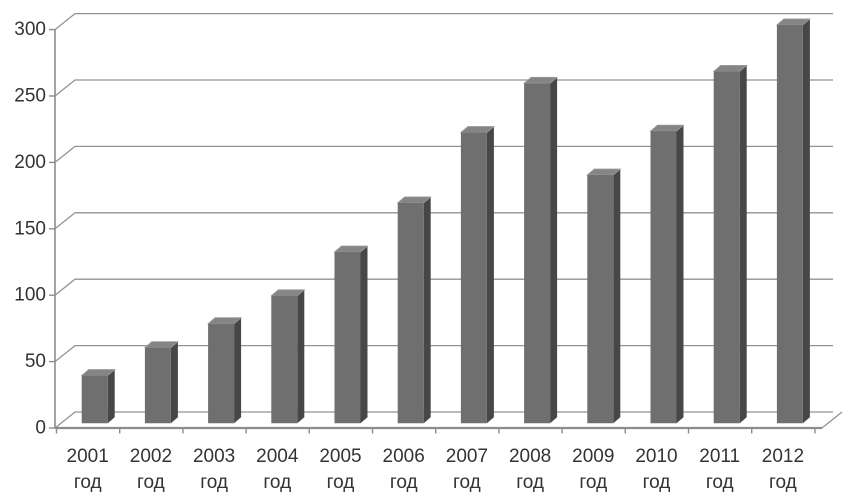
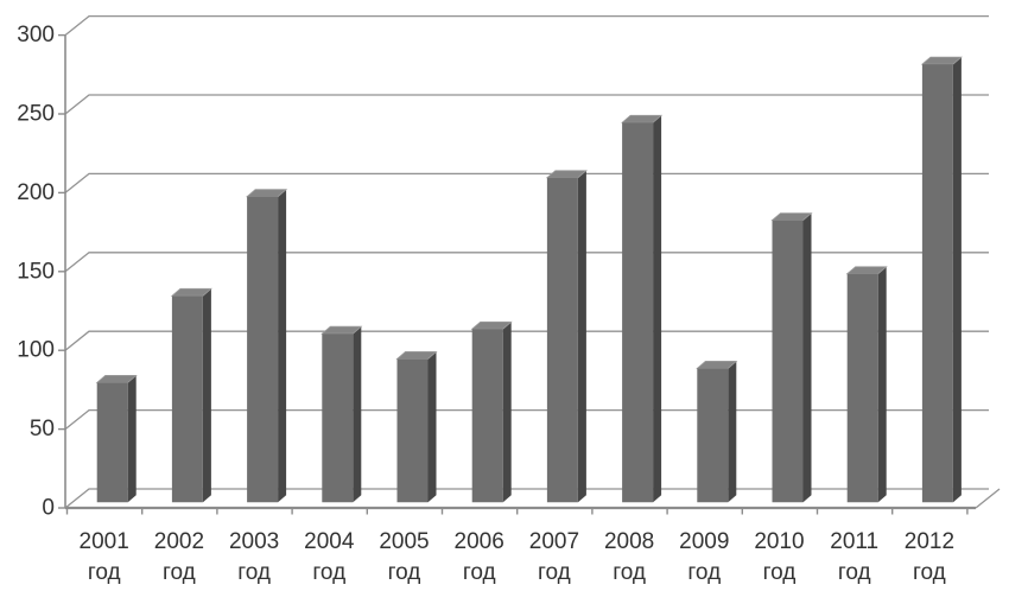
2001: 36 -> 76
2002: 57 -> 131
2003: 75 -> 194
2004: 96 -> 107
2005: 129 -> 91
2006: 166 -> 110
2007: 219 -> 206
2008: 256 -> 241
2009: 187 -> 85
2010: 220 -> 179
2011: 265 -> 145
2012: 300 -> 278
